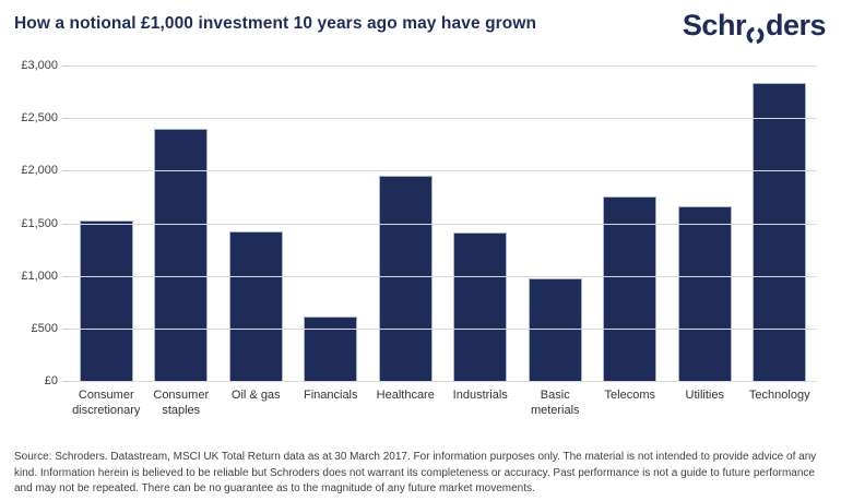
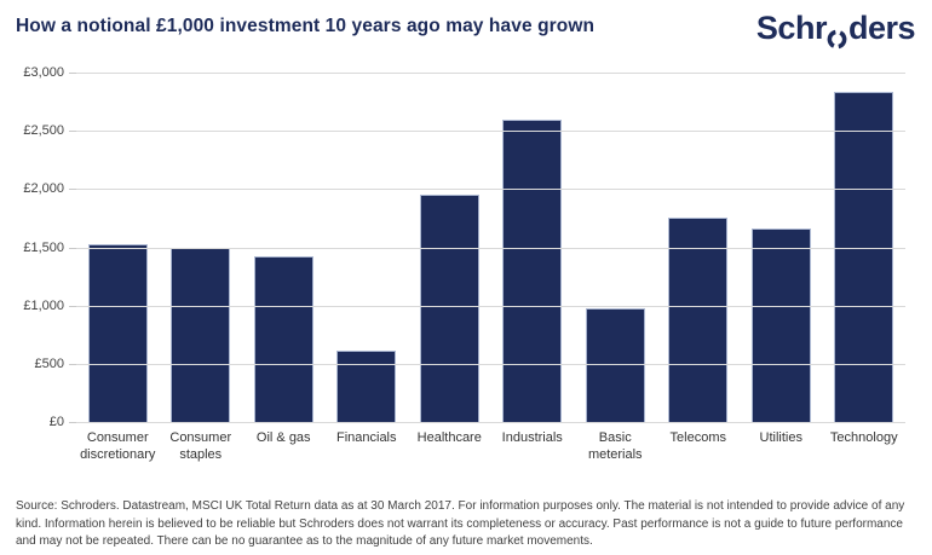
Consumer staples: £2400 -> £1500
Industrials: £1400 -> £2600
